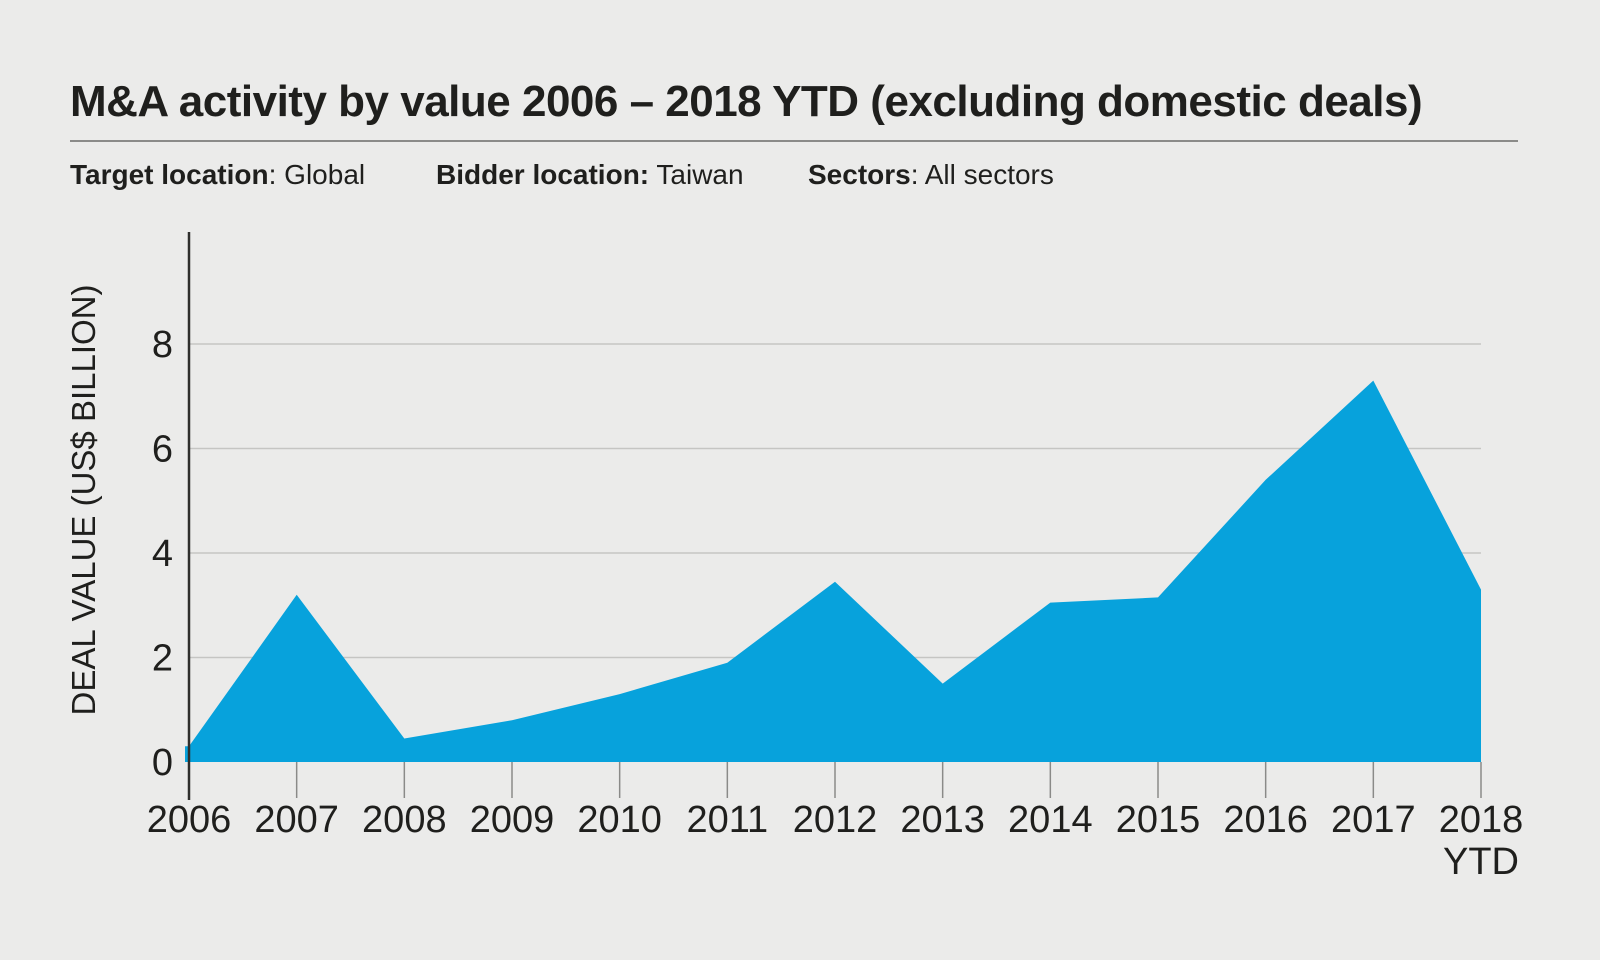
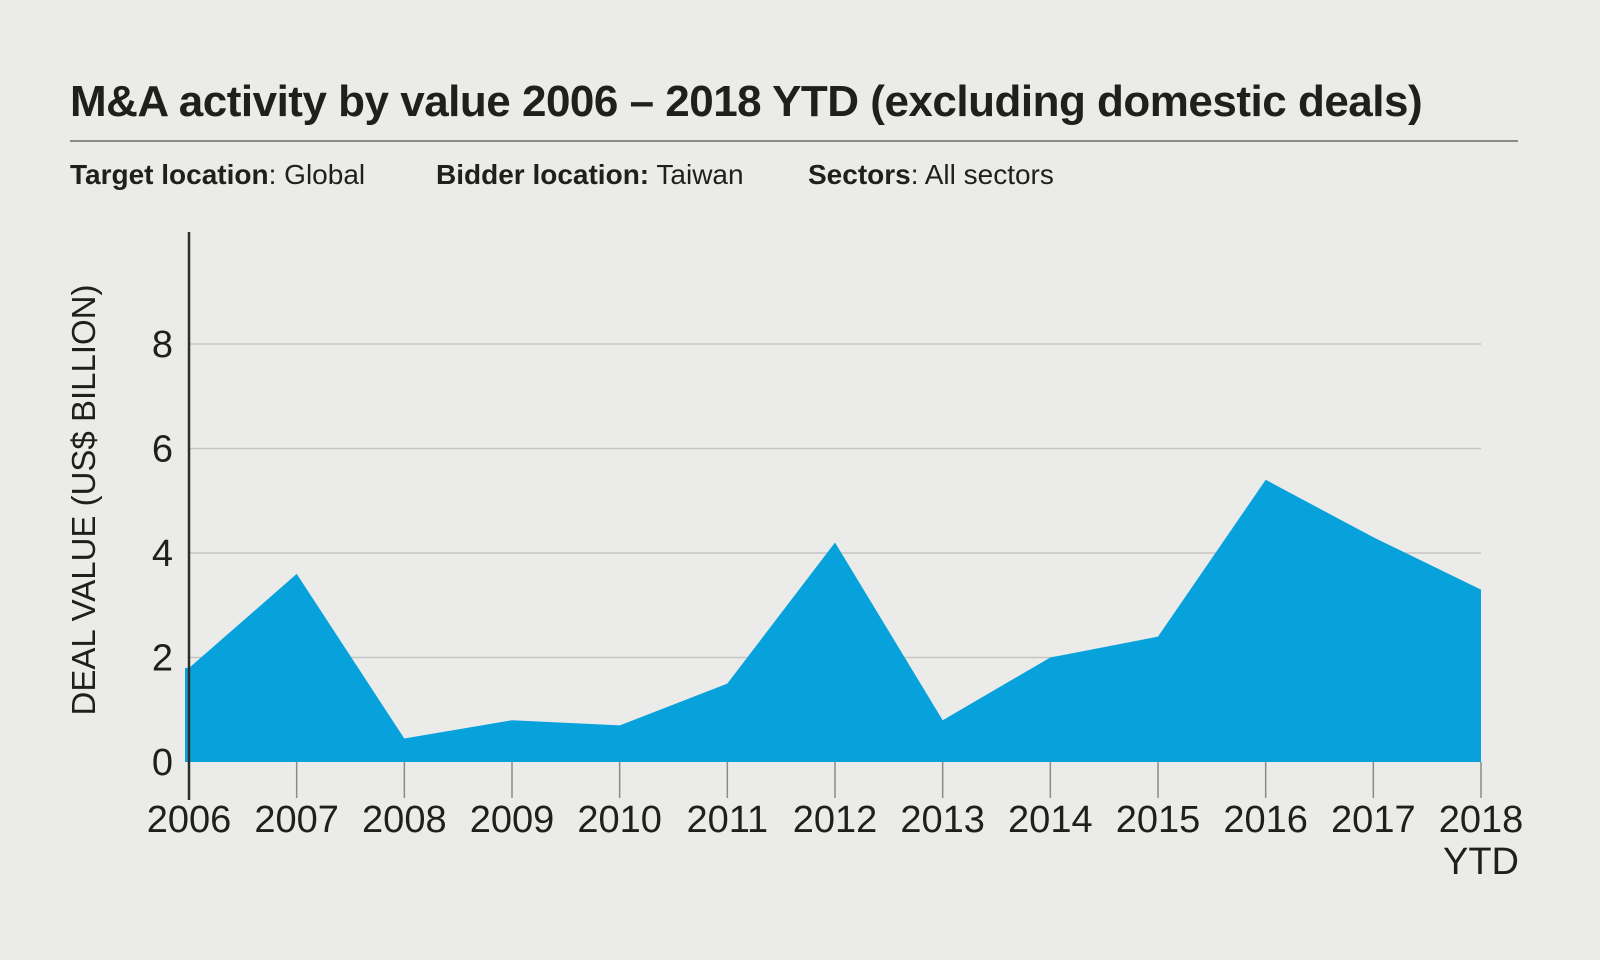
2006: 0.3 -> 1.8
2007: 3.2 -> 3.6
2010: 1.3 -> 0.7
2011: 1.9 -> 1.5
2012: 3.5 -> 4.2
2013: 1.5 -> 0.8
2014: 3.0 -> 2.0
2015: 3.1 -> 2.4
2017: 7.3 -> 4.3
